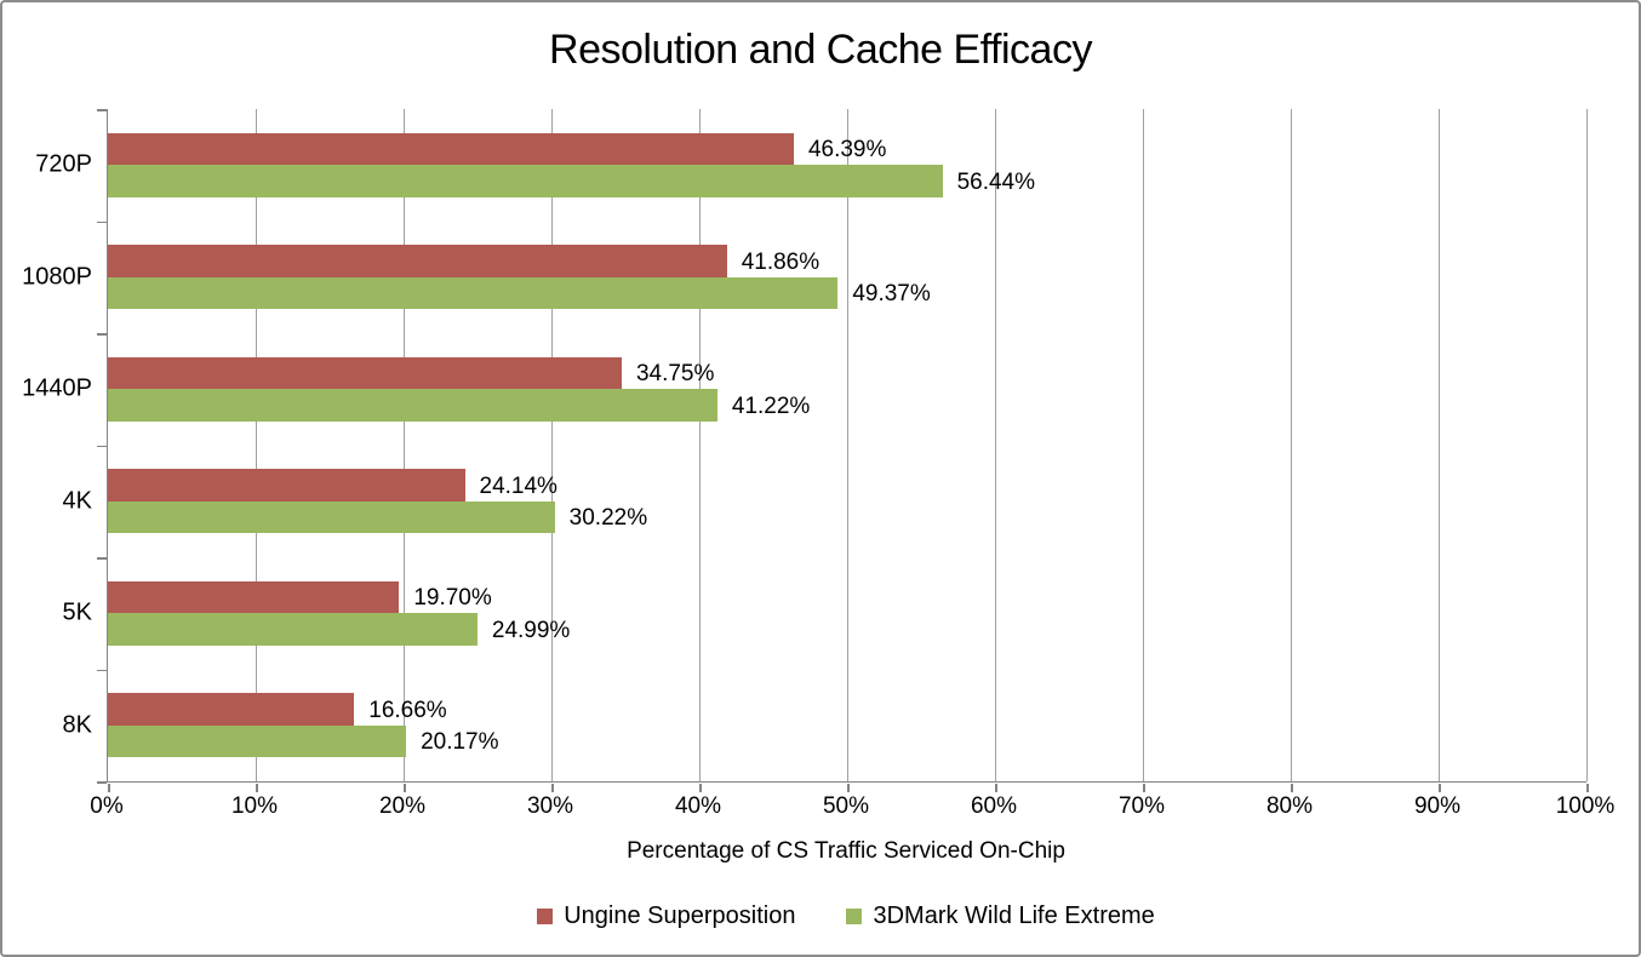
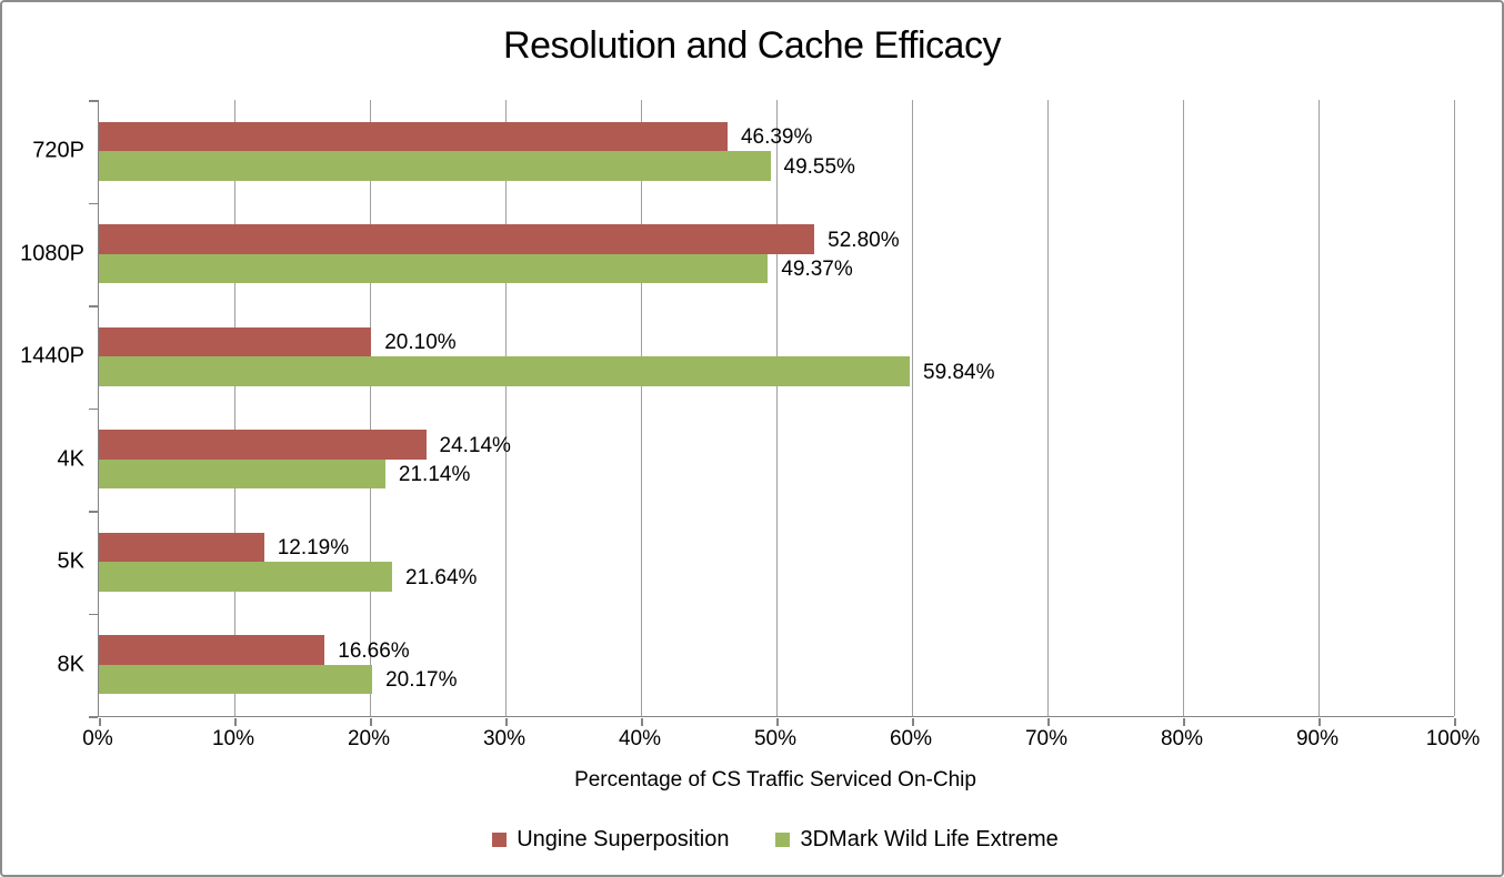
3DMark Wild Life Extreme/720P: 56.44% -> 49.55%
Ungine Superposition/1080P: 41.86% -> 52.80%
Ungine Superposition/1440P: 34.75% -> 20.10%
3DMark Wild Life Extreme/1440P: 41.22% -> 59.84%
3DMark Wild Life Extreme/4K: 30.22% -> 21.14%
Ungine Superposition/5K: 19.70% -> 12.19%
3DMark Wild Life Extreme/5K: 24.99% -> 21.64%
